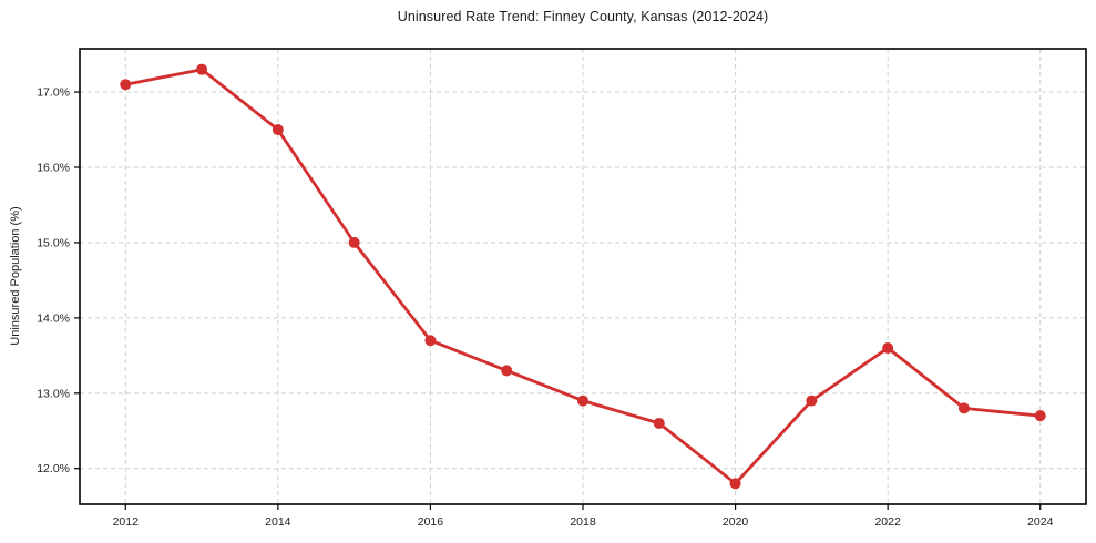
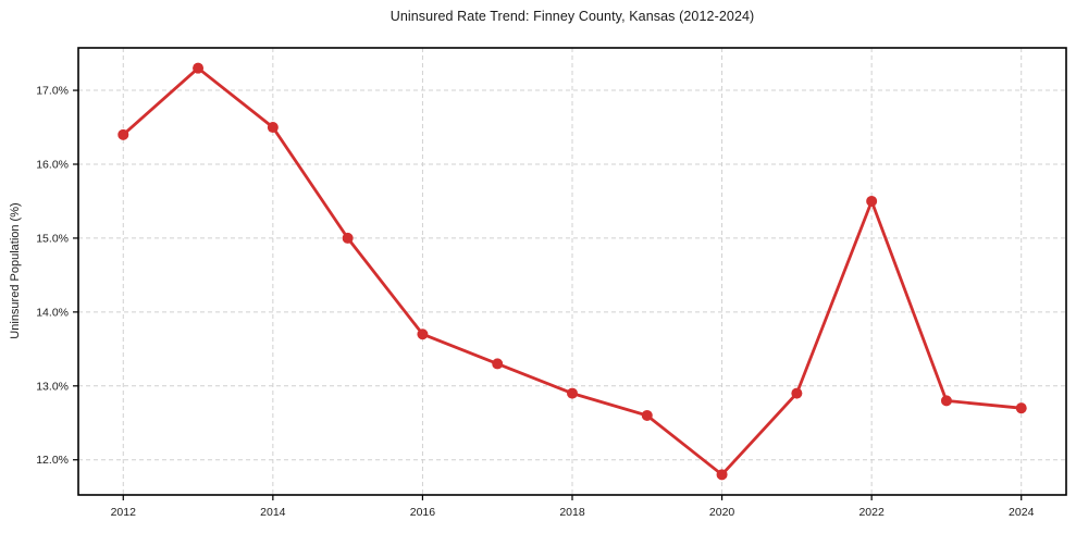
2012: 17.1% -> 16.4%
2022: 13.6% -> 15.5%
